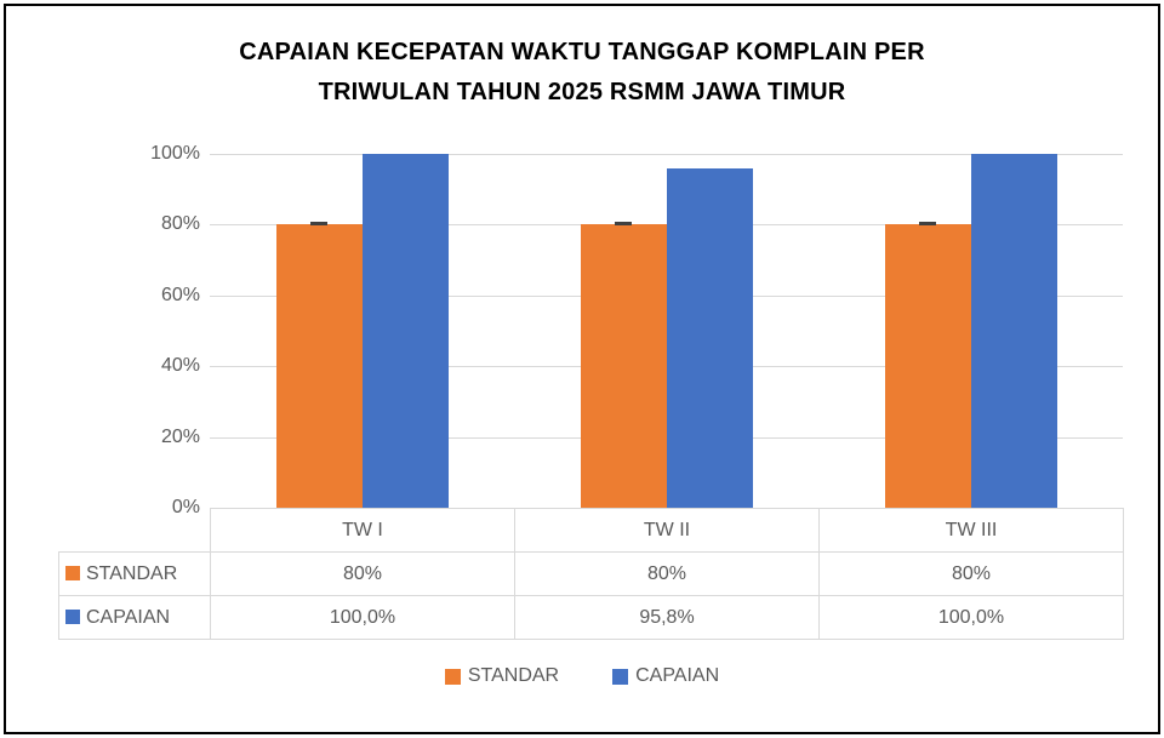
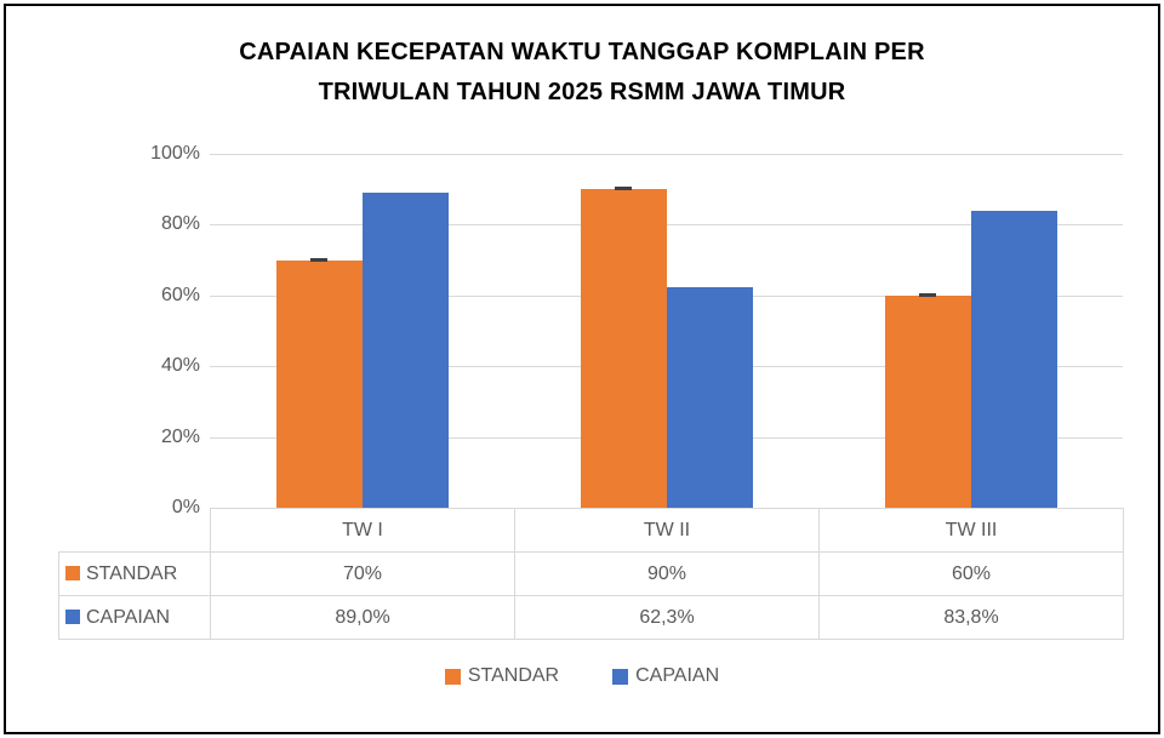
STANDAR/TW I: 80% -> 70%
CAPAIAN/TW I: 100,0% -> 89,0%
STANDAR/TW II: 80% -> 90%
CAPAIAN/TW II: 95,8% -> 62,3%
STANDAR/TW III: 80% -> 60%
CAPAIAN/TW III: 100,0% -> 83,8%
